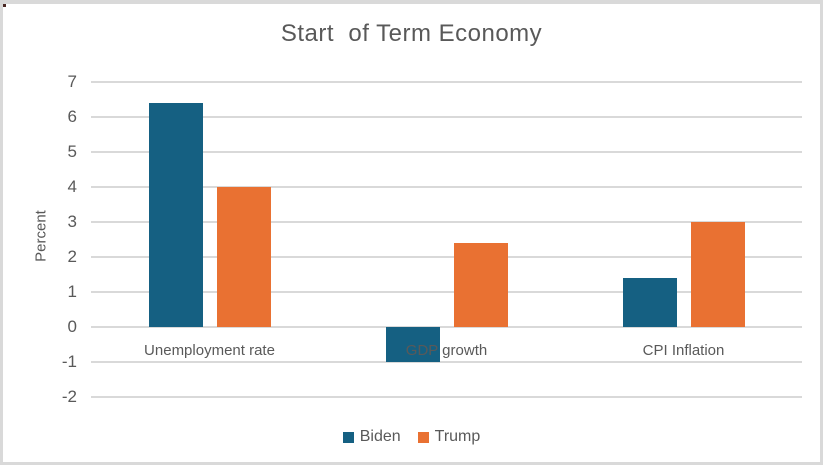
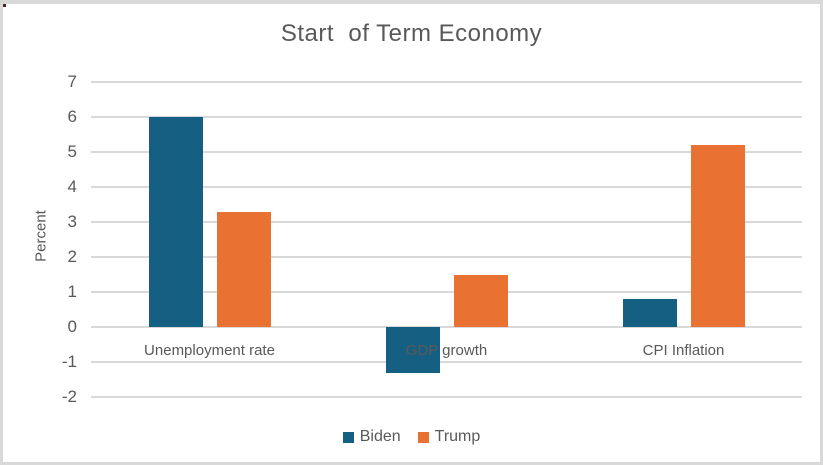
Biden/Unemployment rate: 6.4 -> 6.0
Trump/Unemployment rate: 4.0 -> 3.3
Biden/GDP growth: -1.0 -> -1.3
Trump/GDP growth: 2.4 -> 1.5
Biden/CPI Inflation: 1.4 -> 0.8
Trump/CPI Inflation: 3.0 -> 5.2
